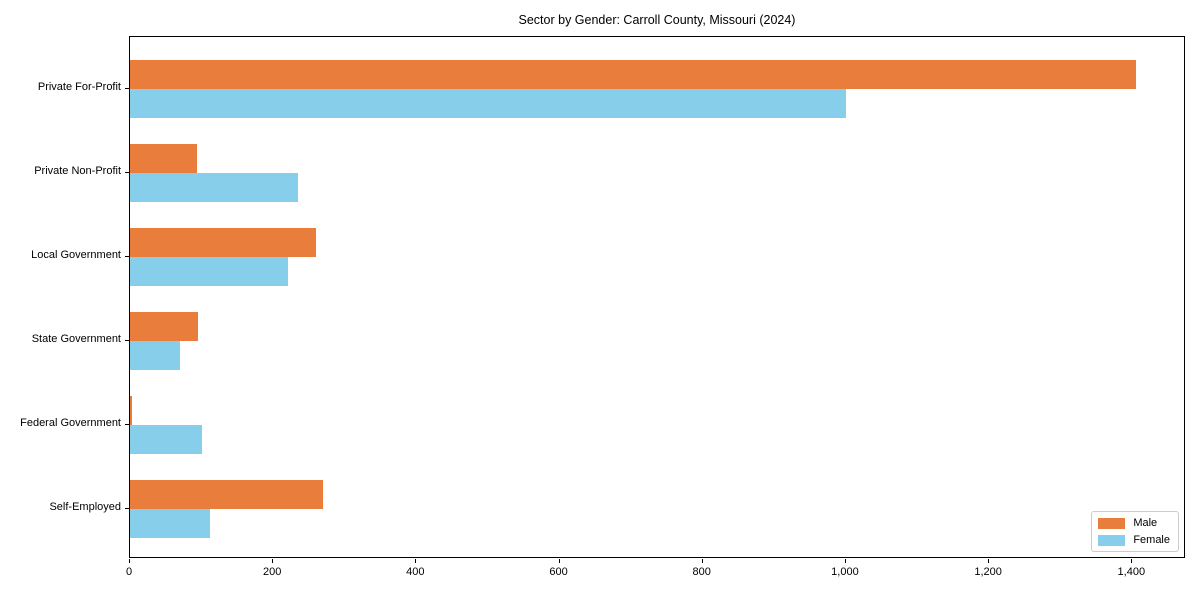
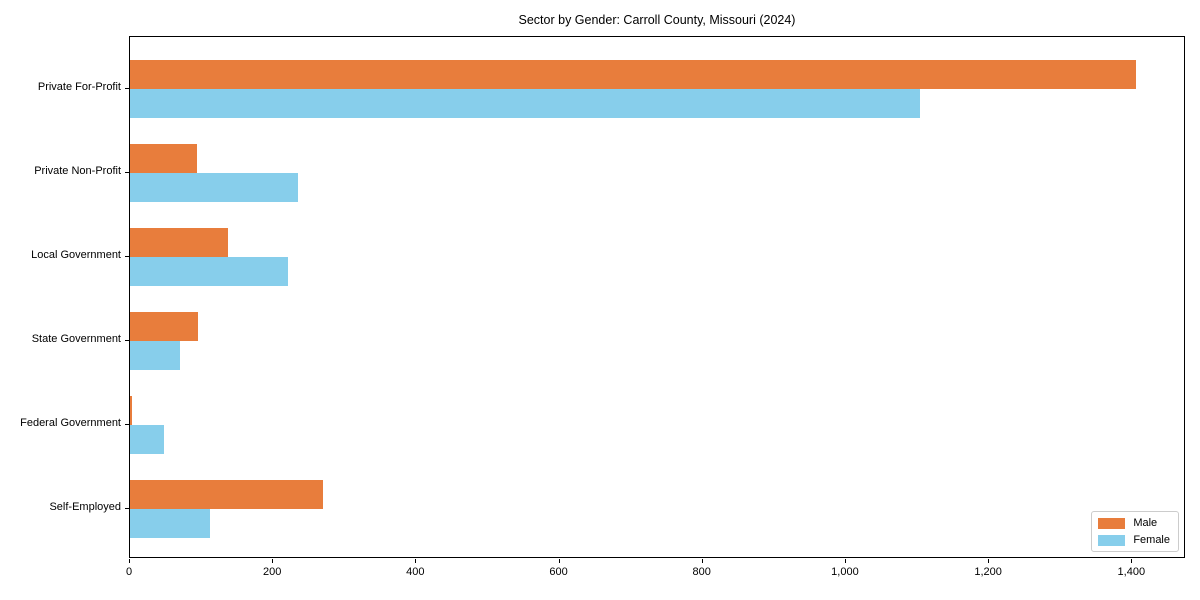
Female/Private For-Profit: 1000 -> 1100
Male/Local Government: 260 -> 140
Female/Federal Government: 100 -> 50
